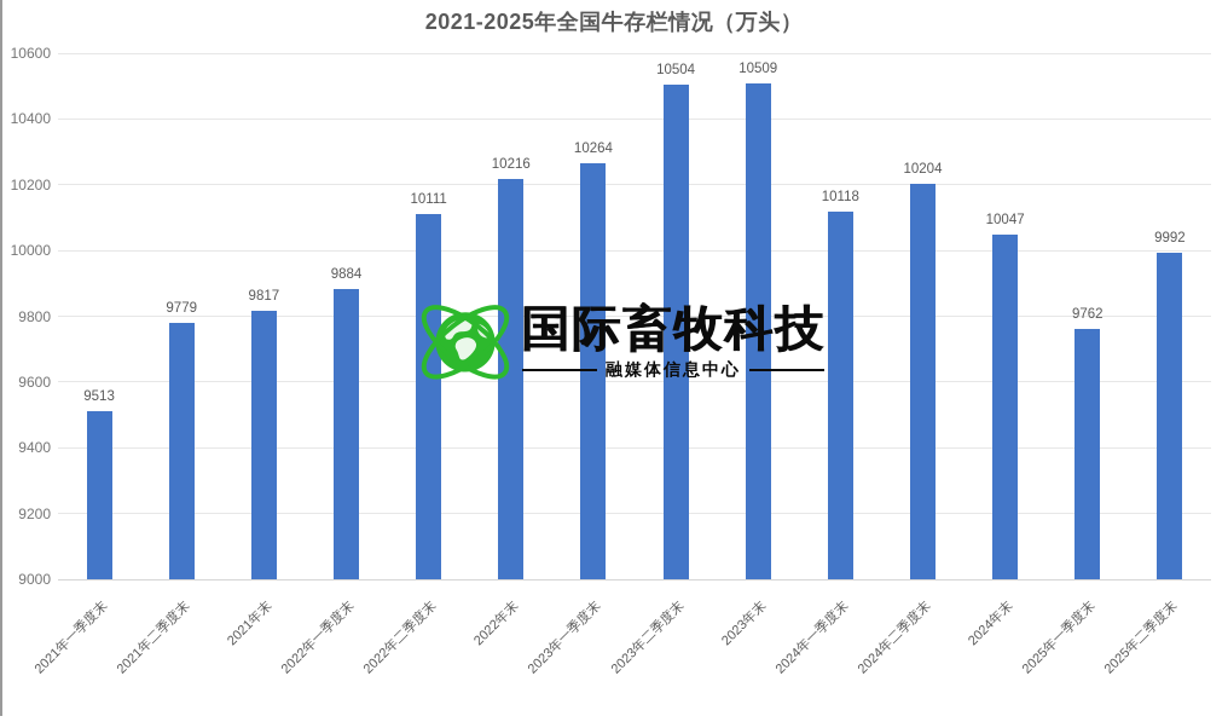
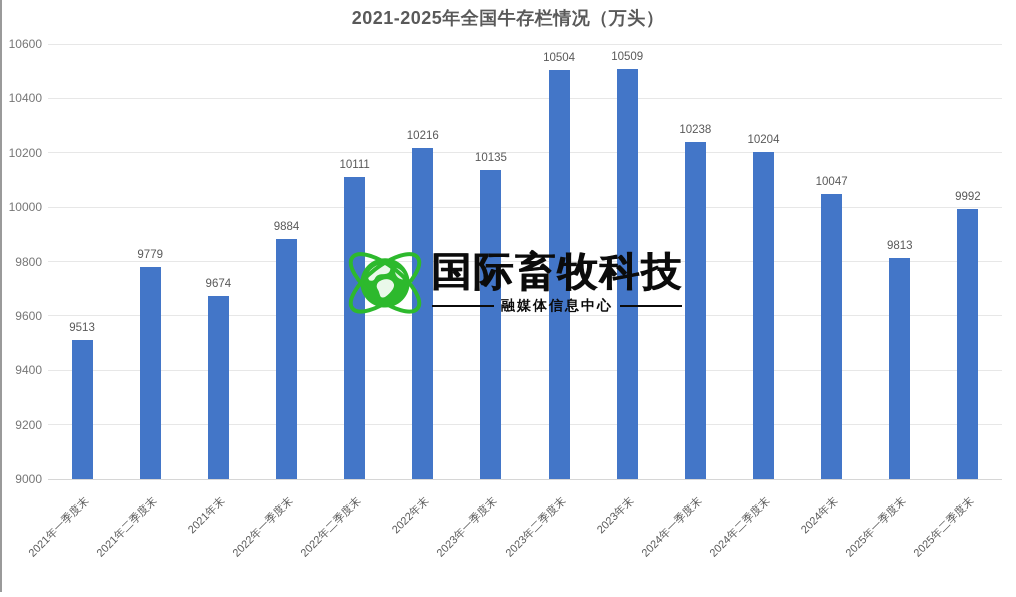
2021年末: 9817 -> 9674
2023年一季度末: 10264 -> 10135
2024年一季度末: 10118 -> 10238
2025年一季度末: 9762 -> 9813
